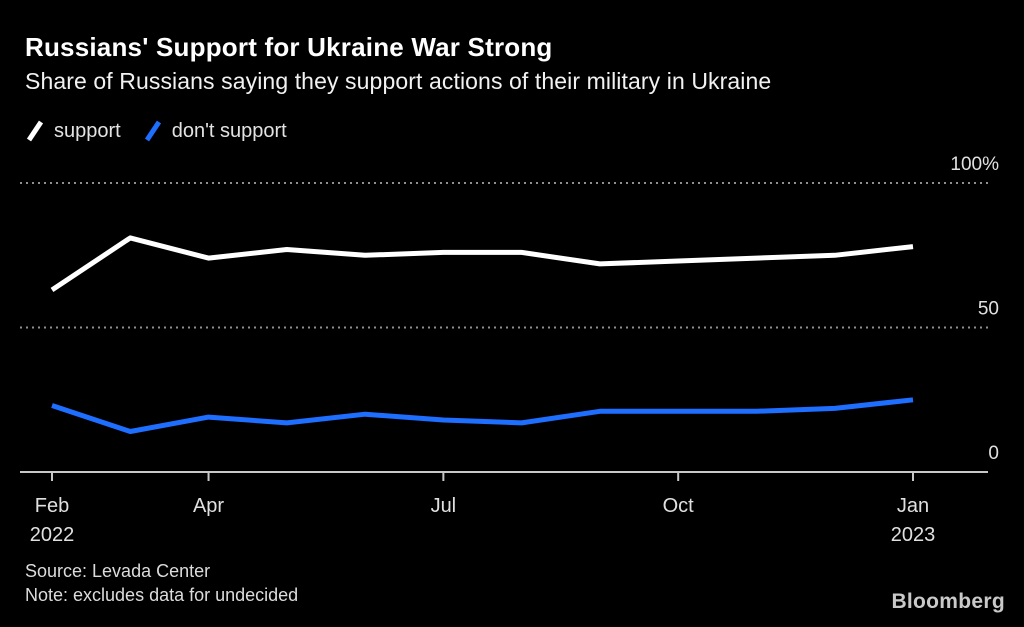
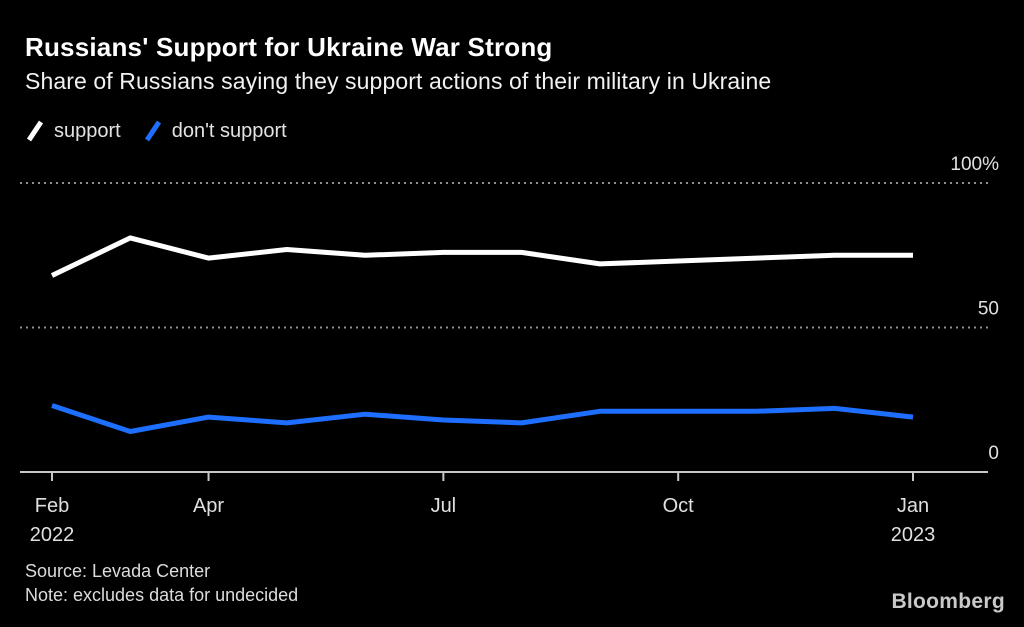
support/Feb 2022: 63% -> 68%
support/Jan 2023: 78% -> 75%
don't support/Jan 2023: 25% -> 19%
